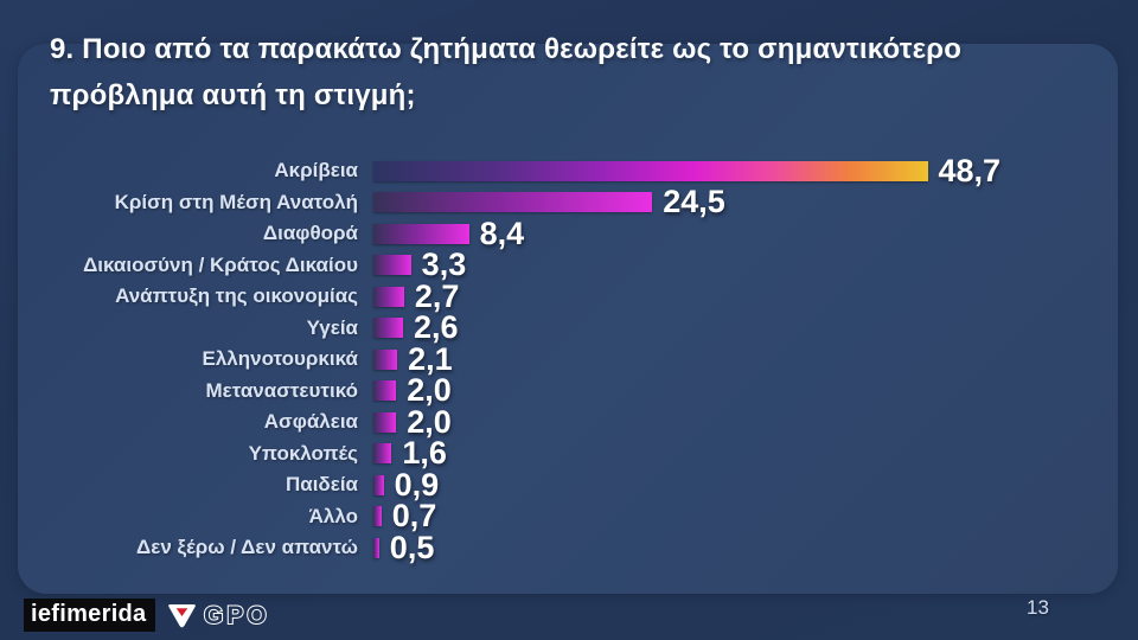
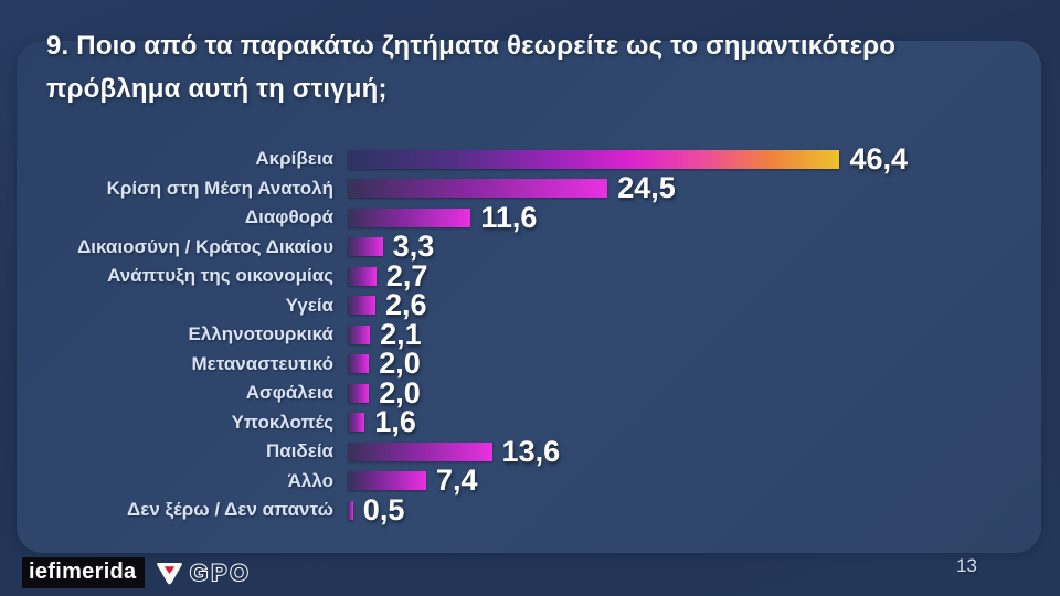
Ακρίβεια: 48,7 -> 46,4
Διαφθορά: 8,4 -> 11,6
Παιδεία: 0,9 -> 13,6
Άλλο: 0,7 -> 7,4
